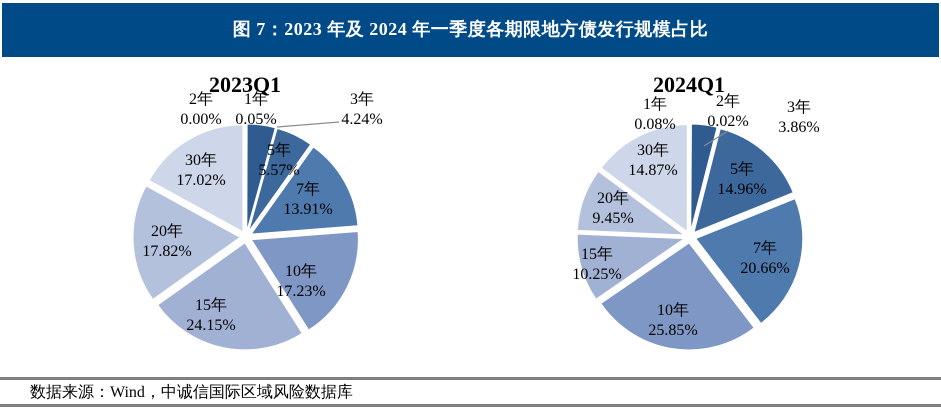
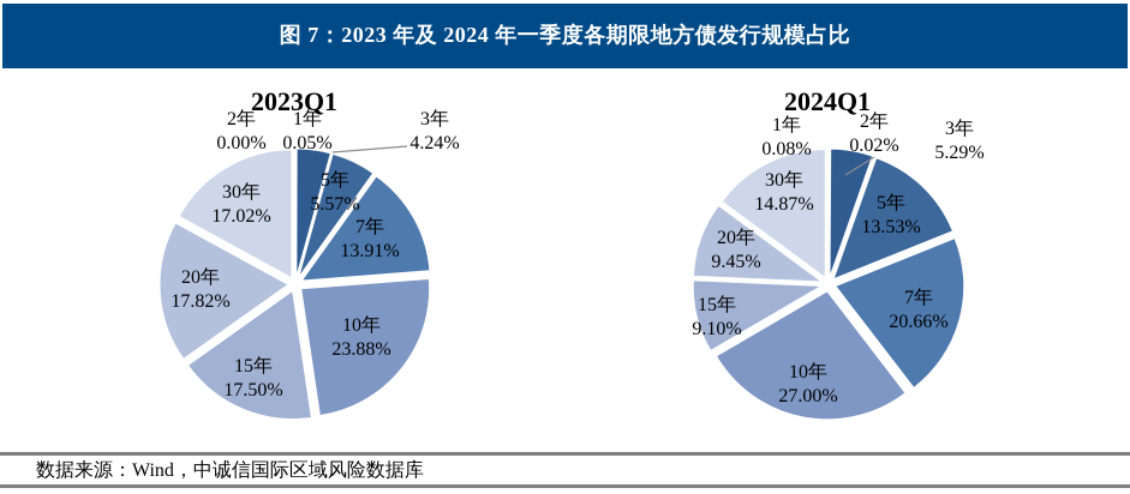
2023Q1/10年: 17.23% -> 23.88%
2023Q1/15年: 24.15% -> 17.50%
2024Q1/3年: 3.86% -> 5.29%
2024Q1/5年: 14.96% -> 13.53%
2024Q1/10年: 25.85% -> 27.00%
2024Q1/15年: 10.25% -> 9.10%
